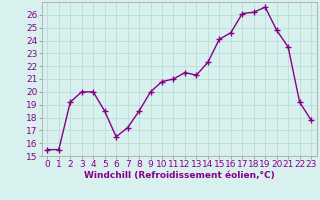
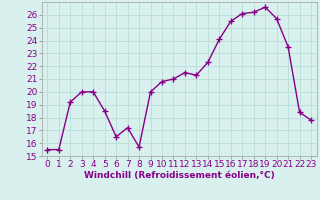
8: 18.5 -> 15.7
16: 24.6 -> 25.5
20: 24.8 -> 25.7
22: 19.2 -> 18.4
